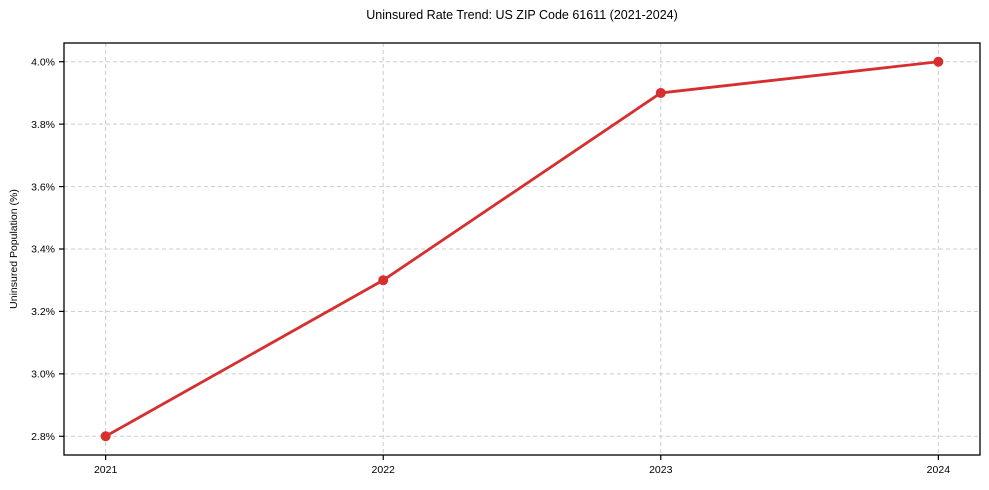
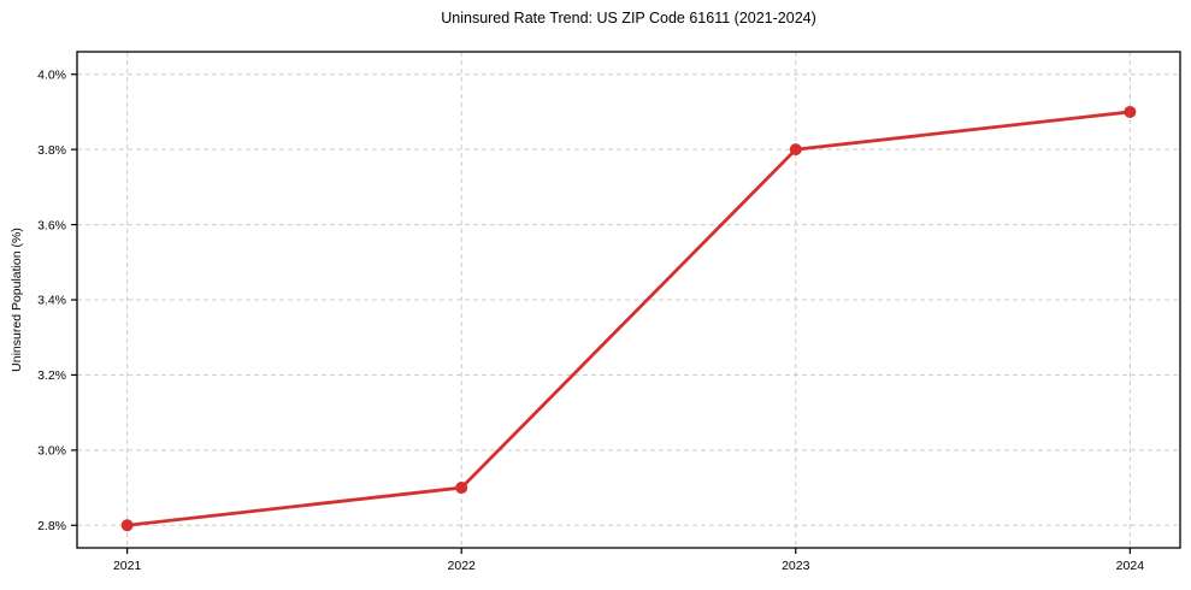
2022: 3.3% -> 2.9%
2023: 3.9% -> 3.8%
2024: 4.0% -> 3.9%
